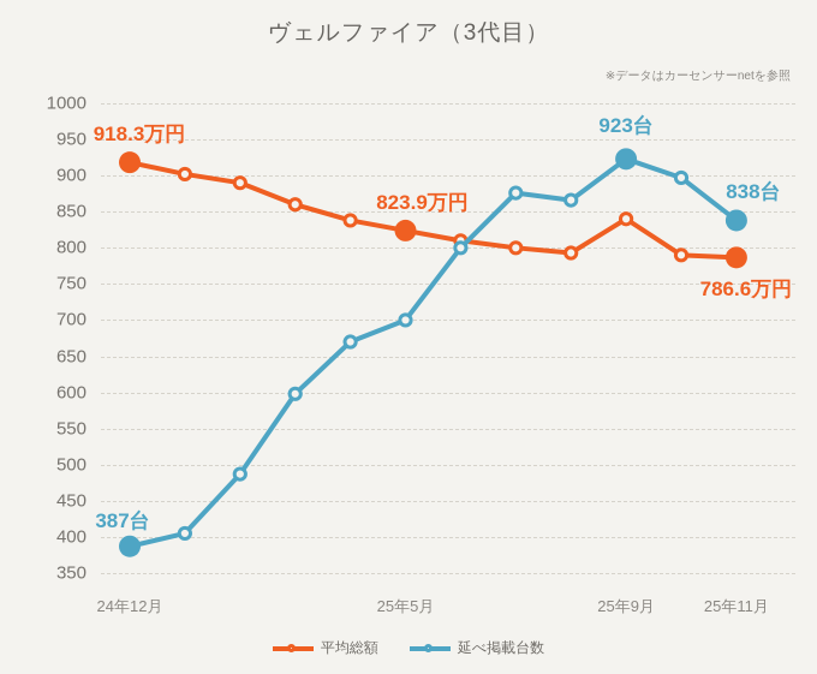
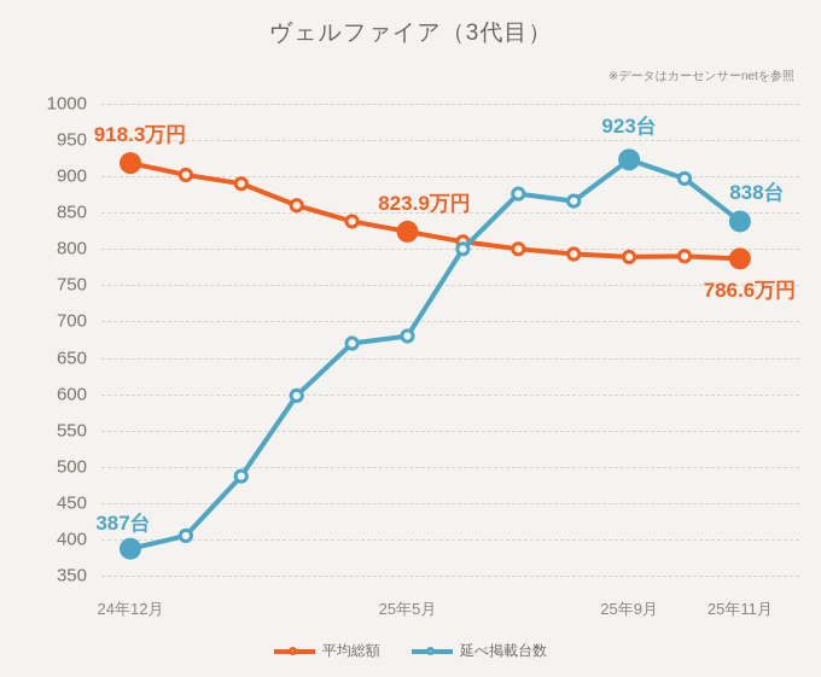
延べ掲載台数/25年5月: 700 -> 680
平均総額/25年9月: 840 -> 790
